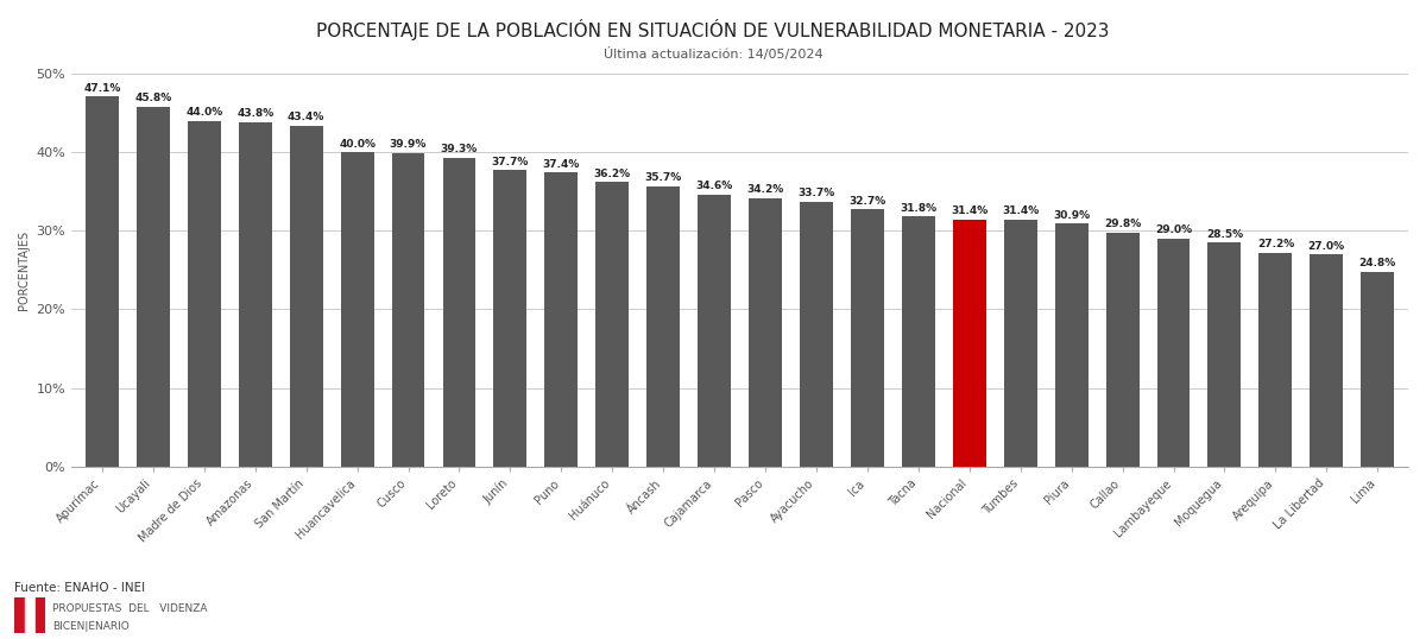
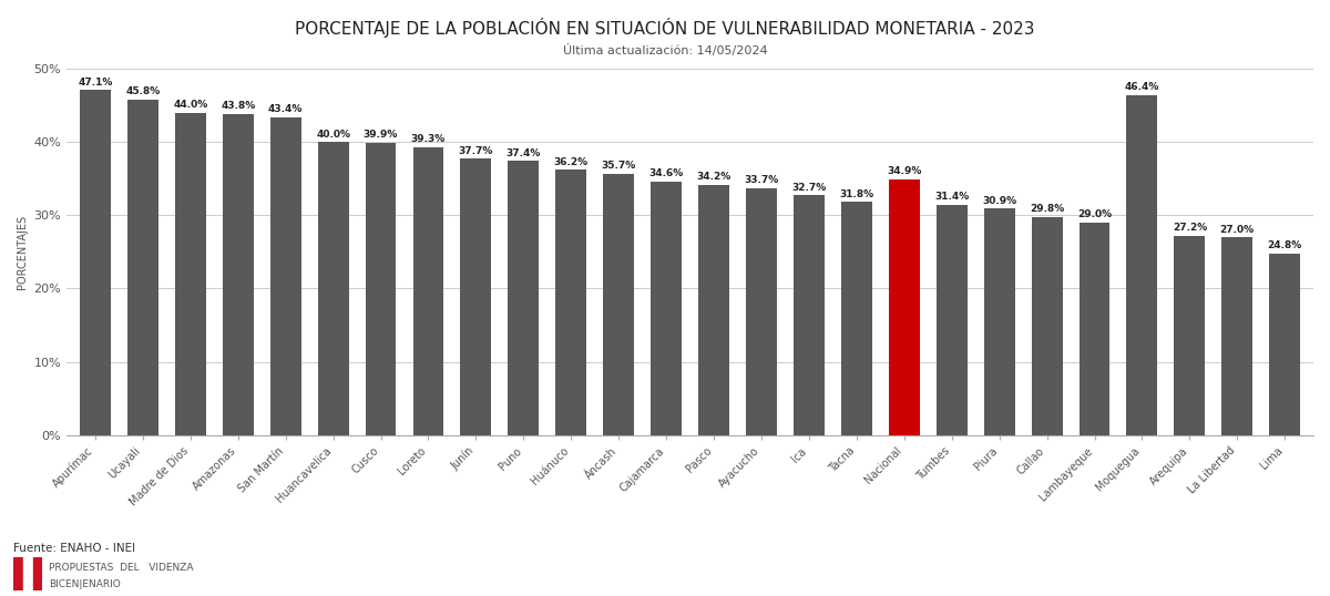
Nacional: 31.4% -> 34.9%
Moquegua: 28.5% -> 46.4%
